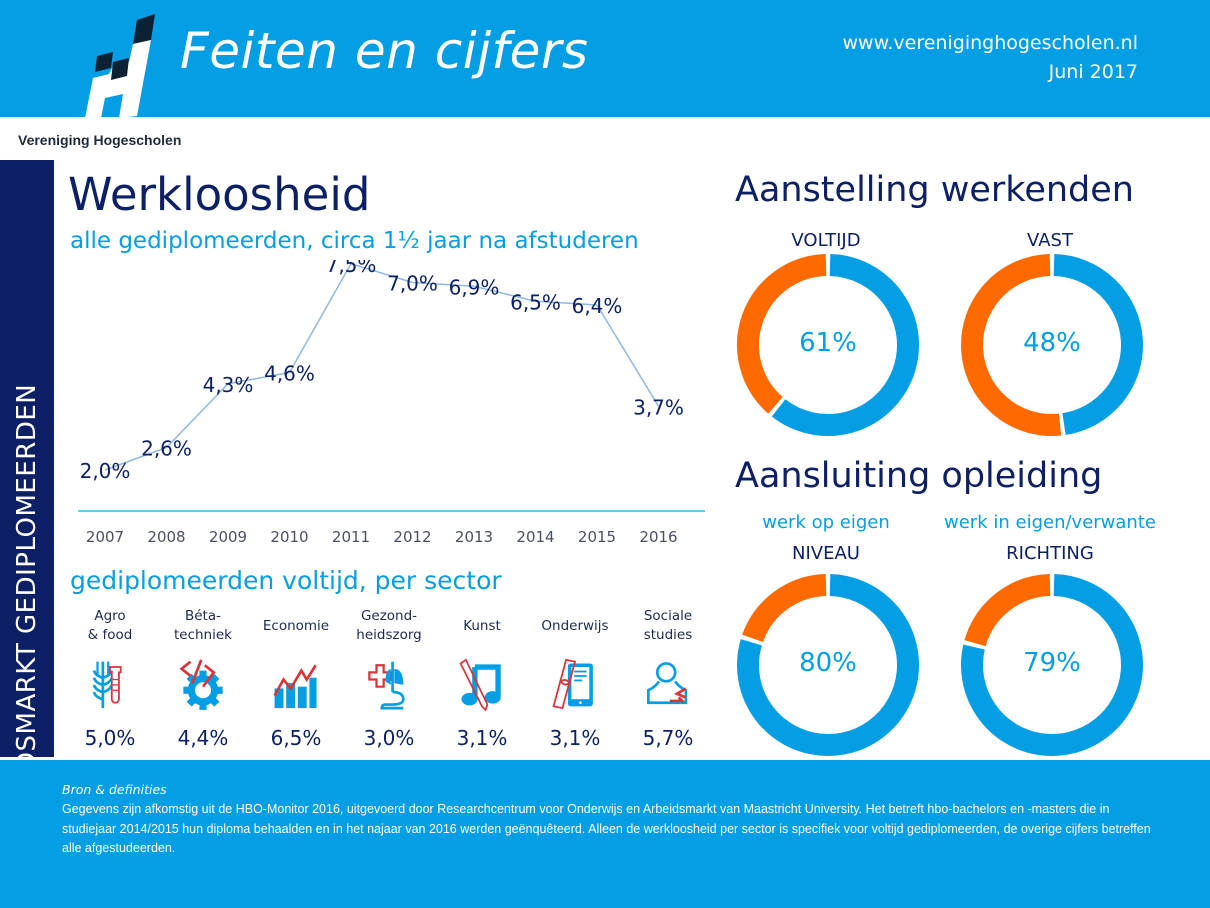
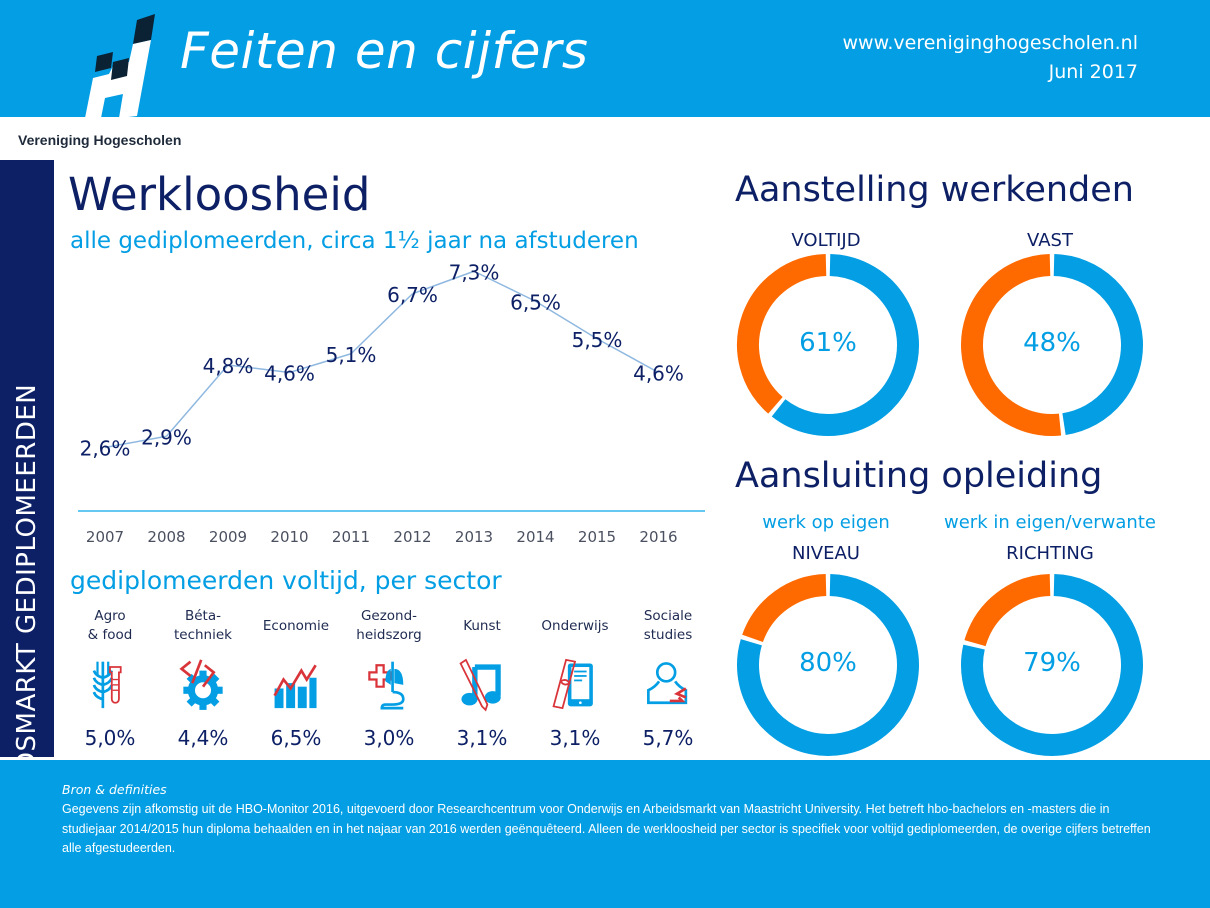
Werkloosheid/2007: 2,0% -> 2,6%
Werkloosheid/2008: 2,6% -> 2,9%
Werkloosheid/2009: 4,3% -> 4,8%
Werkloosheid/2011: 7,5% -> 5,1%
Werkloosheid/2012: 7,0% -> 6,7%
Werkloosheid/2013: 6,9% -> 7,3%
Werkloosheid/2015: 6,4% -> 5,5%
Werkloosheid/2016: 3,7% -> 4,6%
